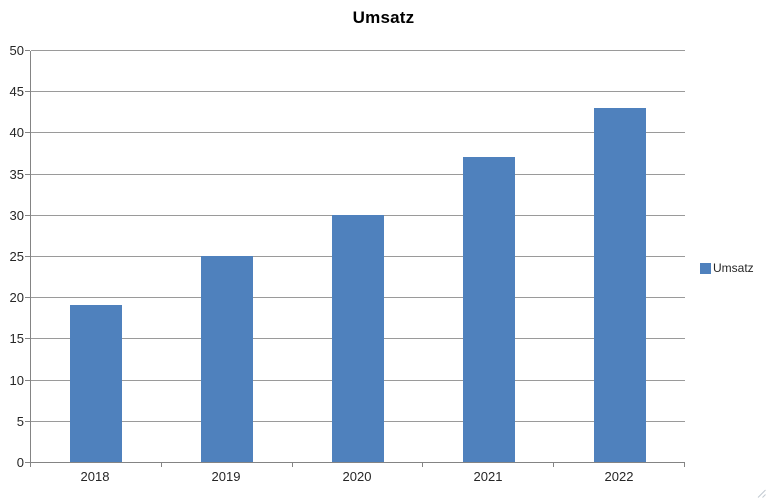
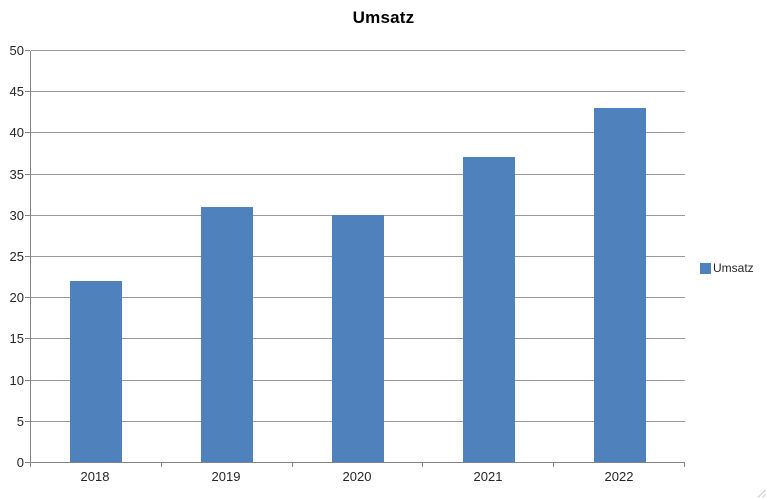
2018: 19 -> 22
2019: 25 -> 31
